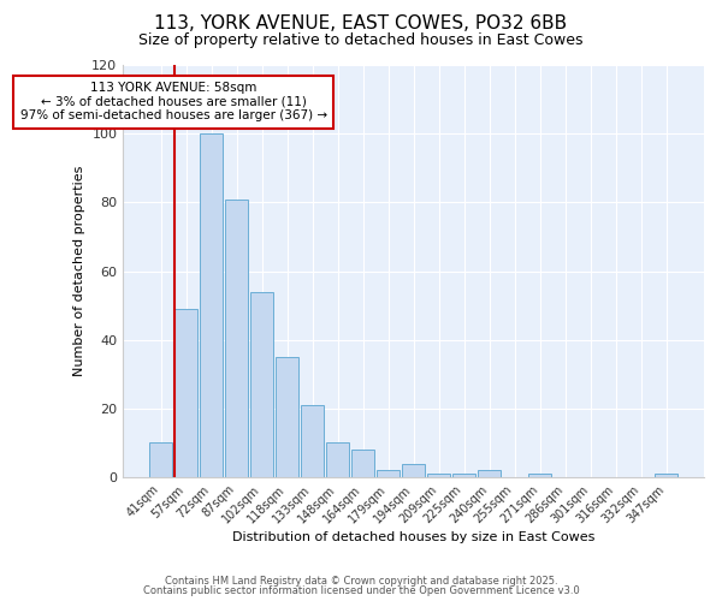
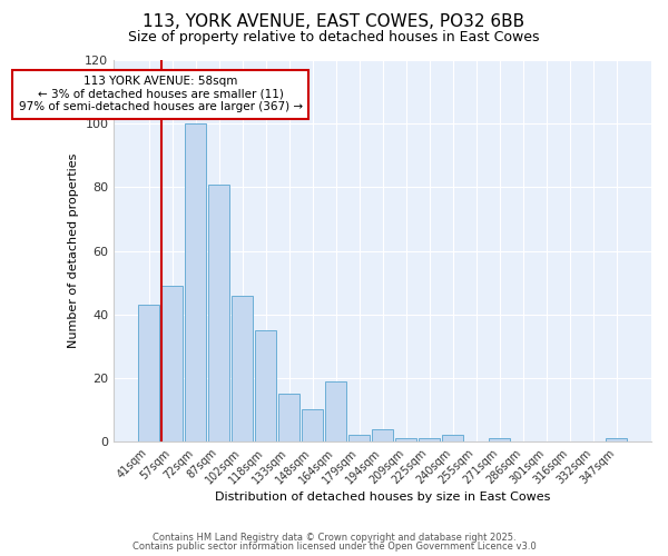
41sqm: 10 -> 43
102sqm: 54 -> 46
133sqm: 21 -> 15
164sqm: 8 -> 19
